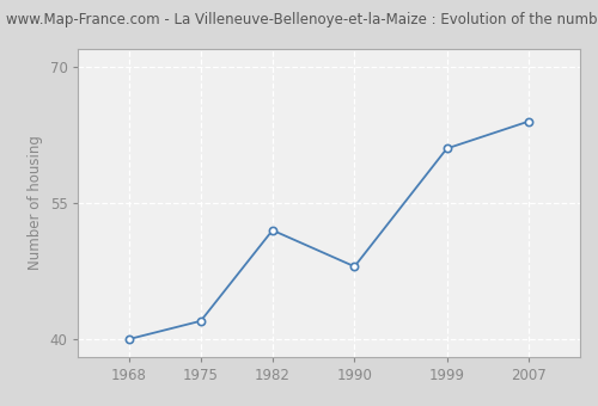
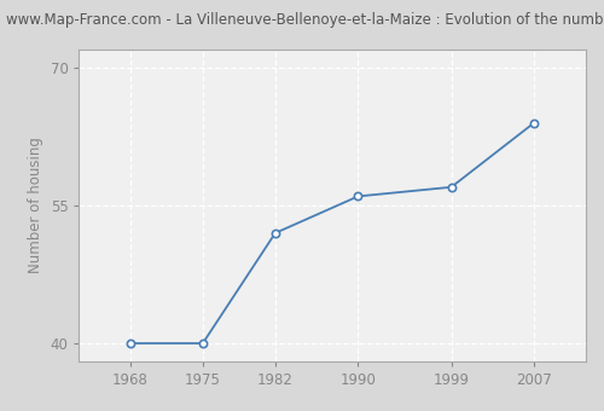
1975: 42 -> 40
1990: 48 -> 56
1999: 61 -> 57
